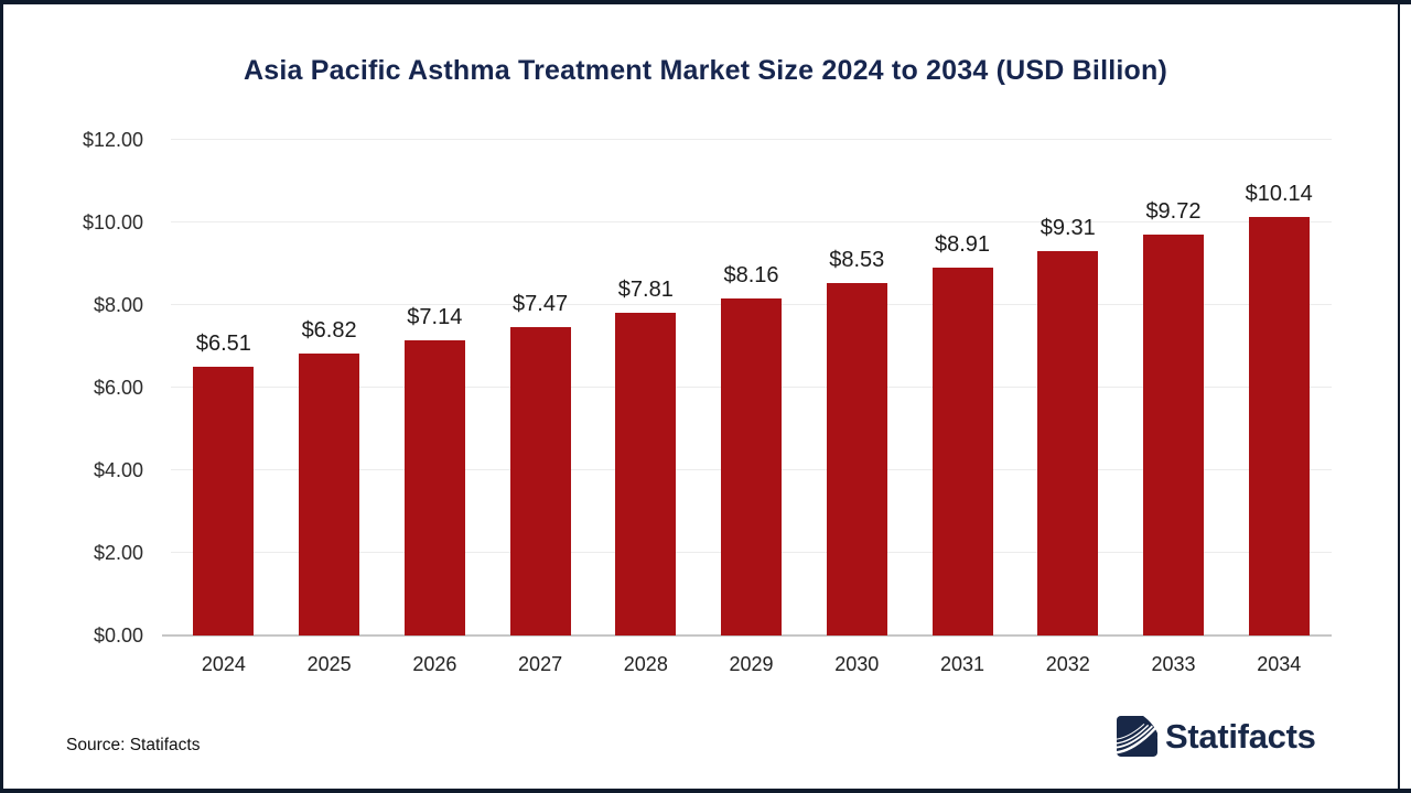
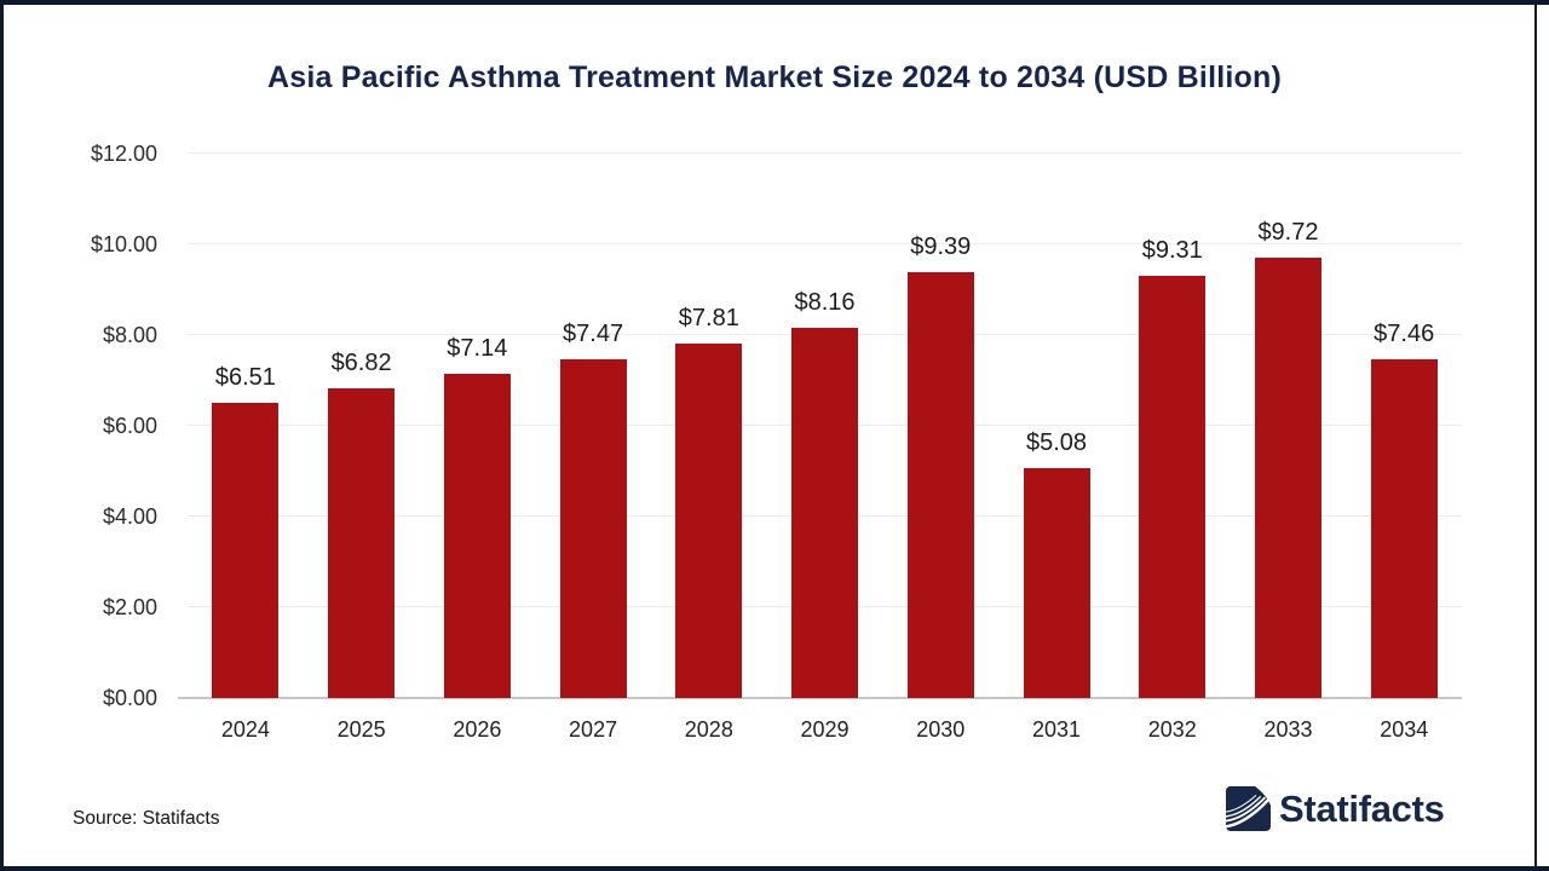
2030: $8.53 -> $9.39
2031: $8.91 -> $5.08
2034: $10.14 -> $7.46
